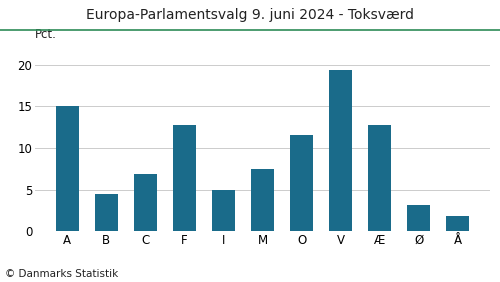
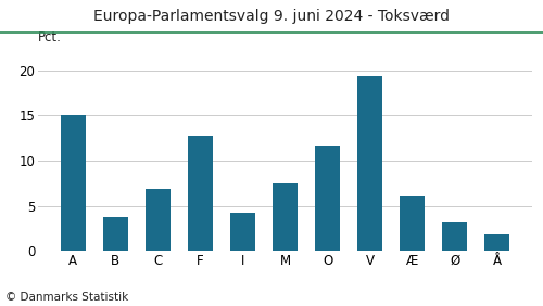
B: 4.5 -> 3.8
I: 4.9 -> 4.2
Æ: 12.7 -> 6.0
